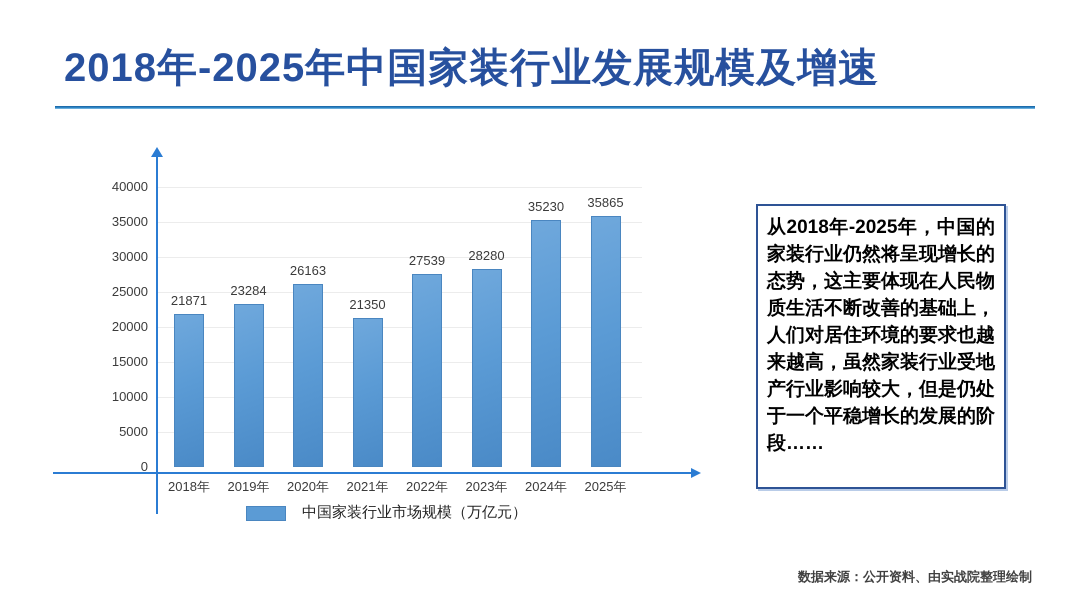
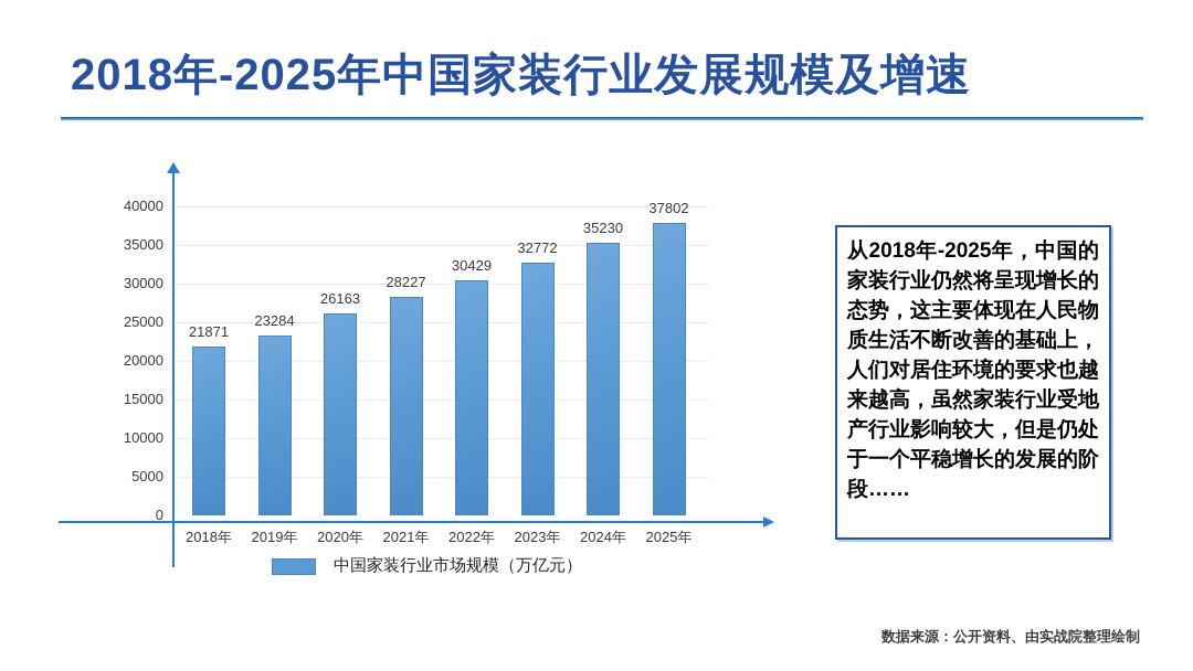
2021年: 21350 -> 28227
2022年: 27539 -> 30429
2023年: 28280 -> 32772
2025年: 35865 -> 37802
